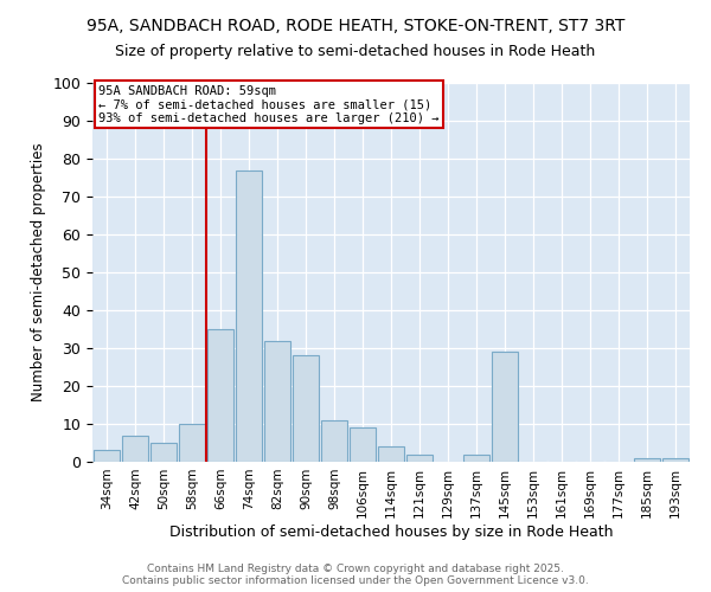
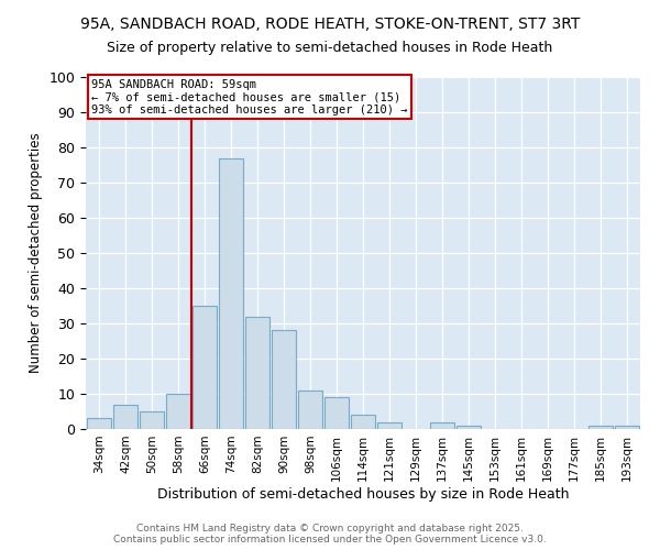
145sqm: 29 -> 1
